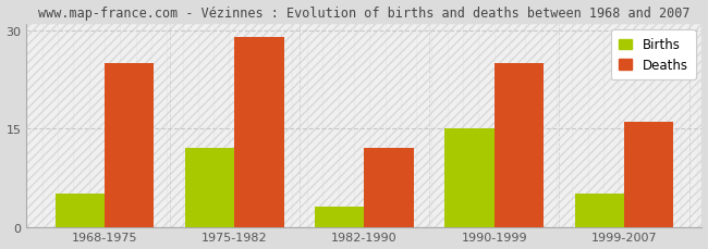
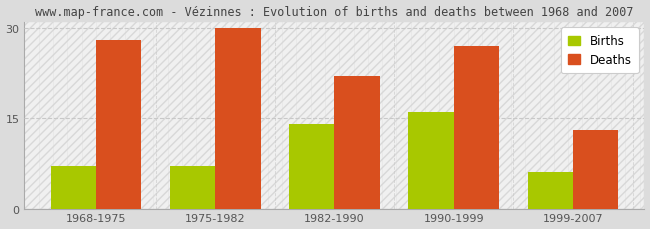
Births/1968-1975: 5 -> 7
Deaths/1968-1975: 25 -> 28
Births/1975-1982: 12 -> 7
Deaths/1975-1982: 29 -> 30
Births/1982-1990: 3 -> 14
Deaths/1982-1990: 12 -> 22
Births/1990-1999: 15 -> 16
Deaths/1990-1999: 25 -> 27
Births/1999-2007: 5 -> 6
Deaths/1999-2007: 16 -> 13
